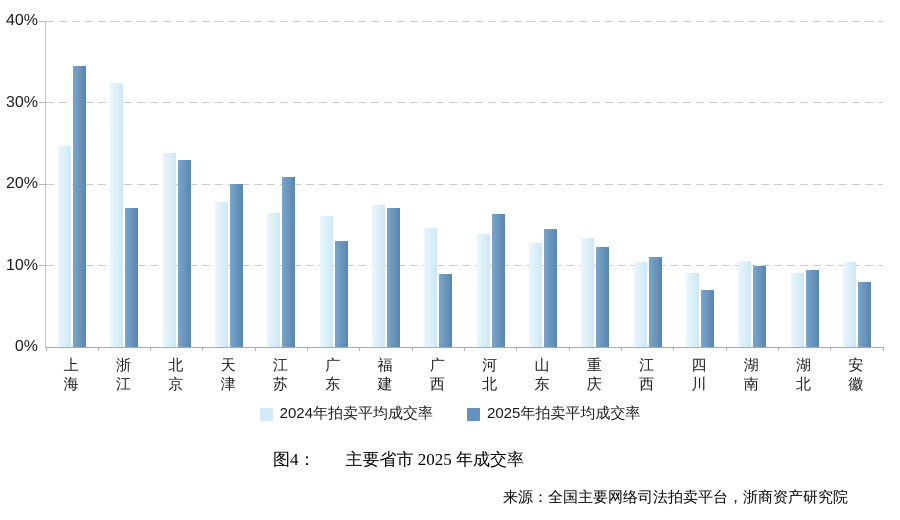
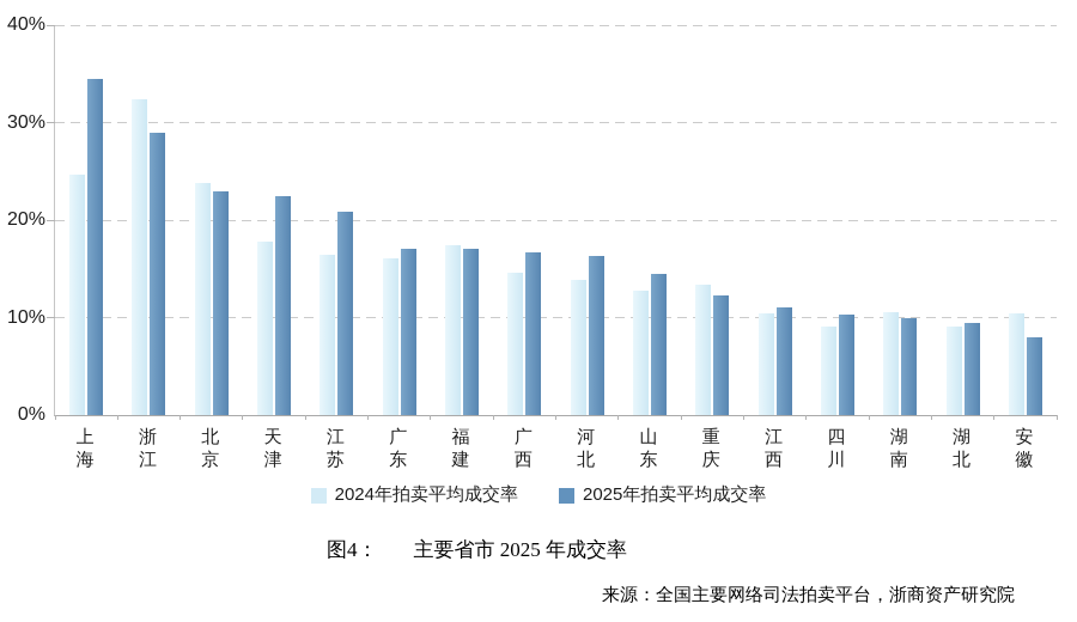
2025年拍卖平均成交率/浙江: 17% -> 29%
2025年拍卖平均成交率/天津: 20% -> 22%
2025年拍卖平均成交率/广东: 13% -> 17%
2025年拍卖平均成交率/广西: 9% -> 17%
2025年拍卖平均成交率/四川: 7% -> 10%
